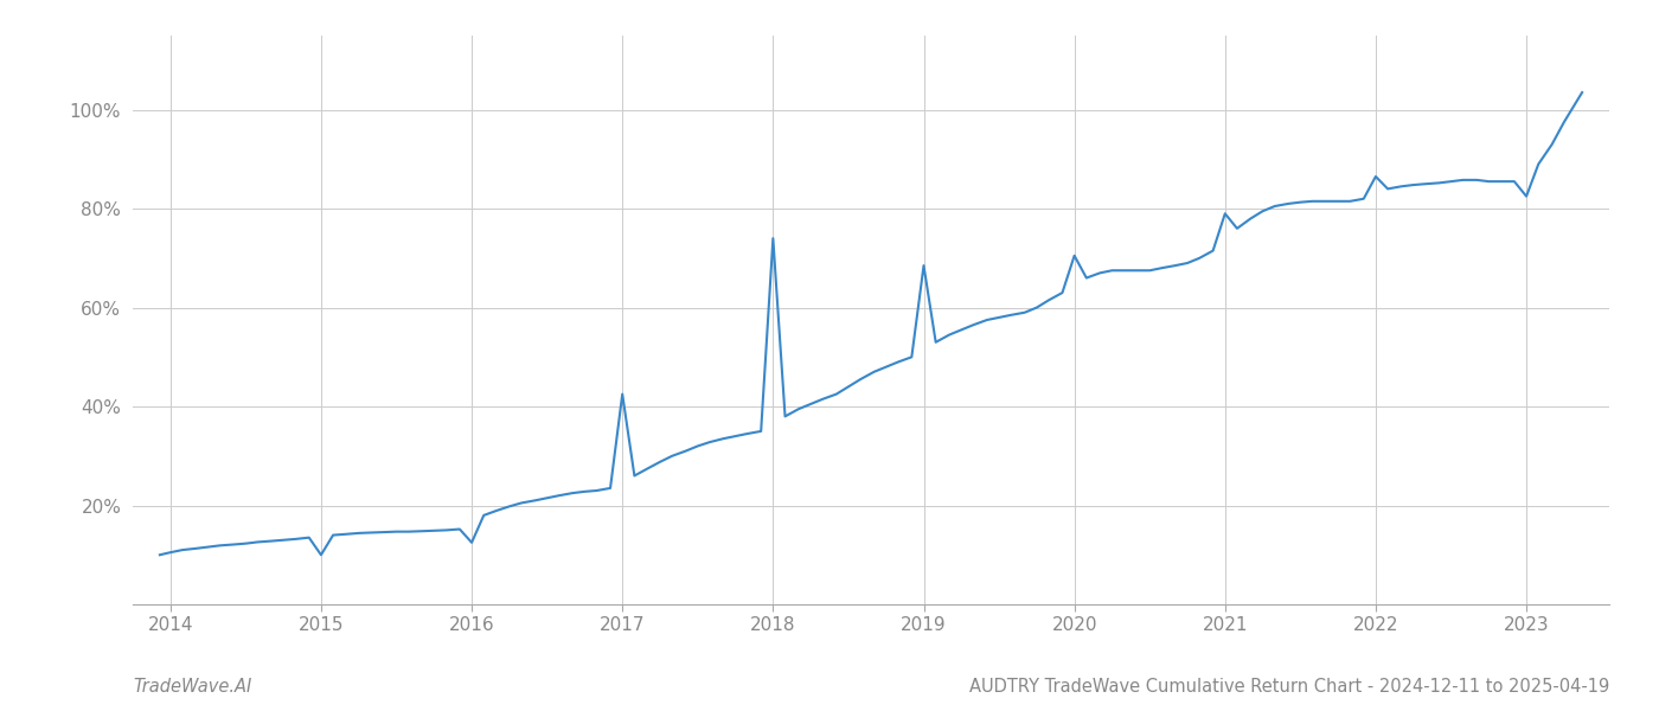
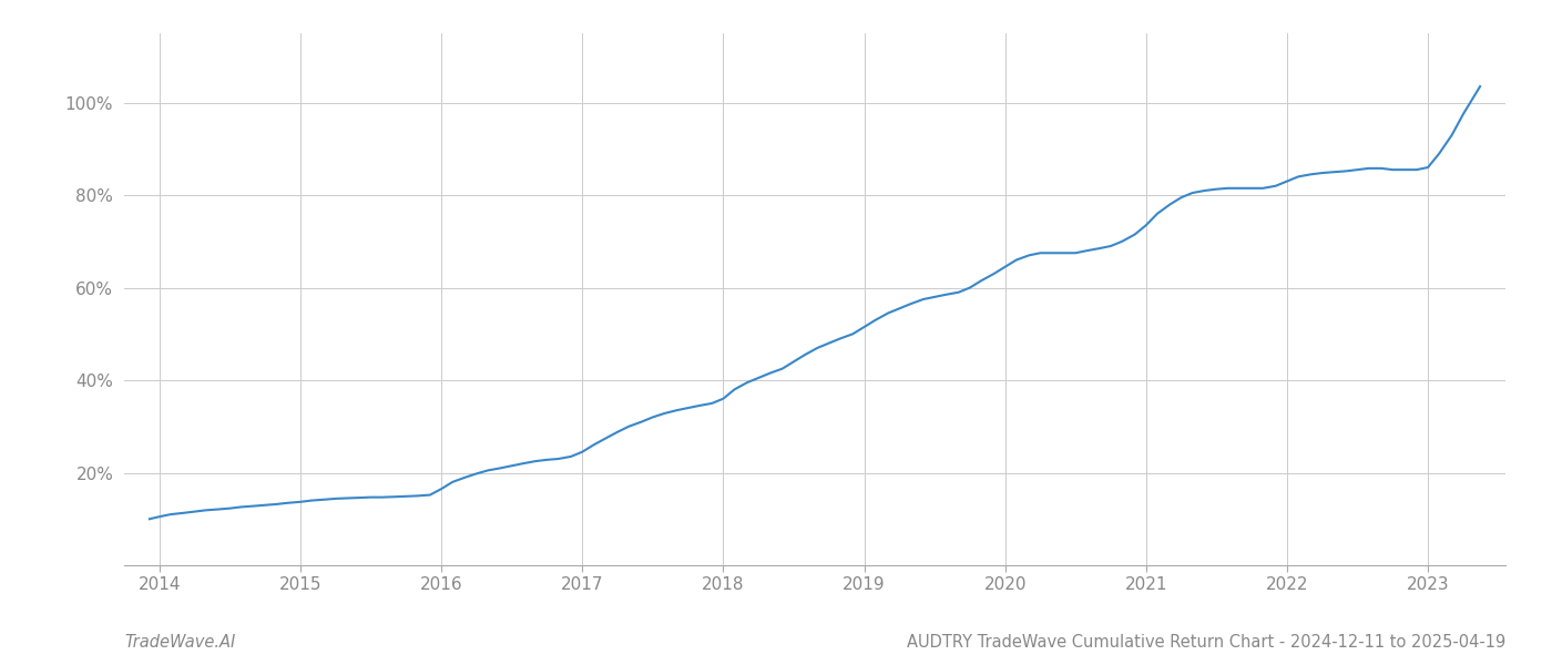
2015: 10.0% -> 13.7%
2016: 12.5% -> 16.5%
2017: 42.5% -> 24.5%
2018: 74.0% -> 36.0%
2019: 68.5% -> 51.5%
2020: 70.5% -> 64.5%
2021: 79.0% -> 73.5%
2022: 86.5% -> 83.0%
2023: 82.5% -> 86.0%
